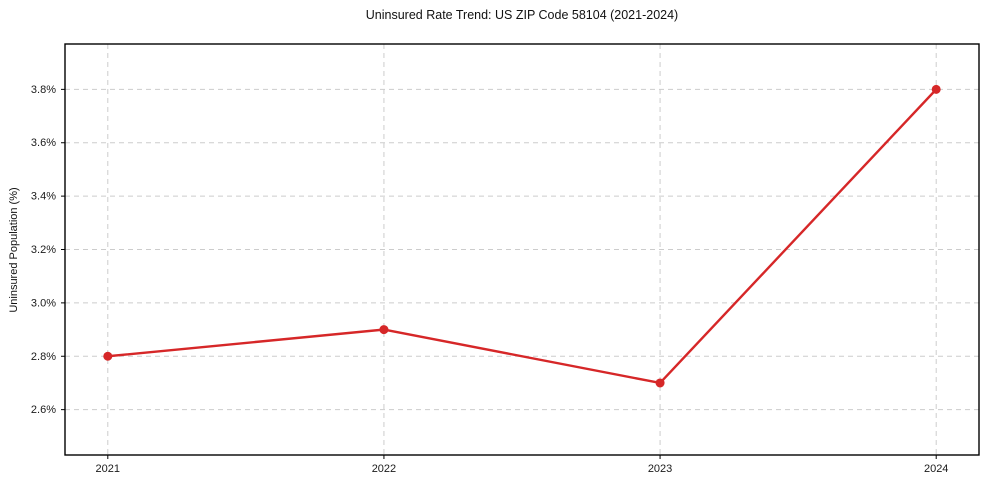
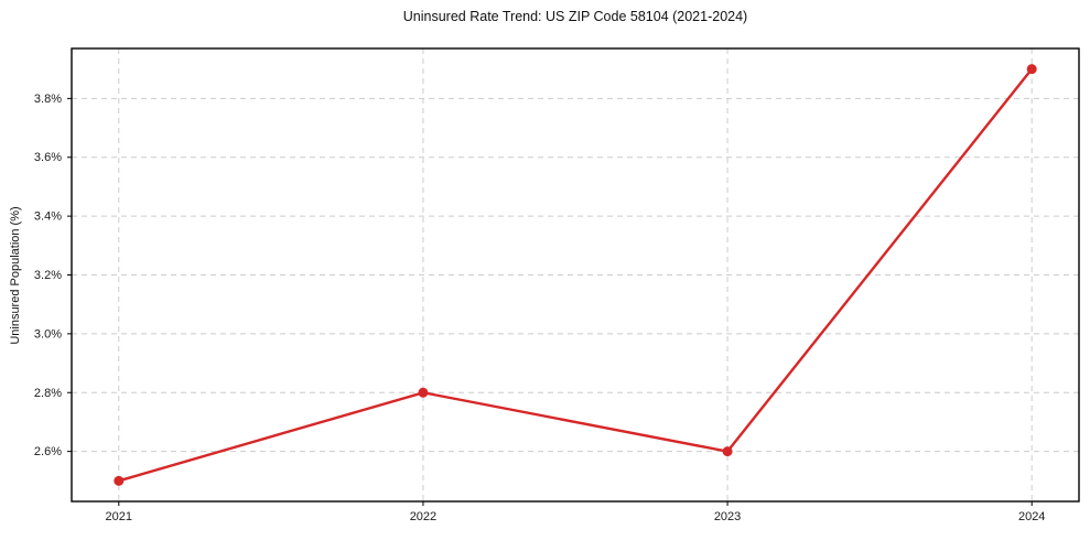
2021: 2.8% -> 2.5%
2022: 2.9% -> 2.8%
2023: 2.7% -> 2.6%
2024: 3.8% -> 3.9%
